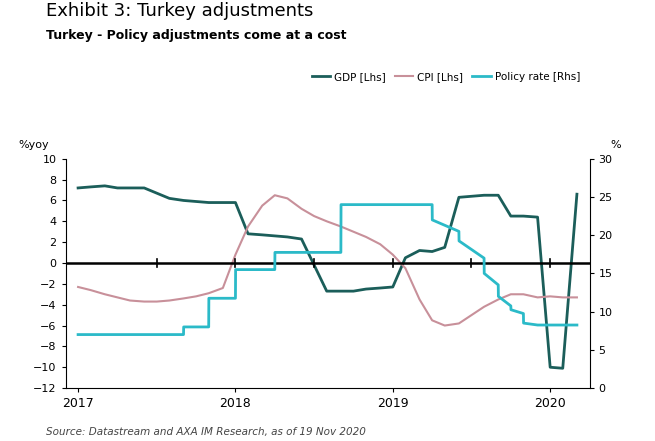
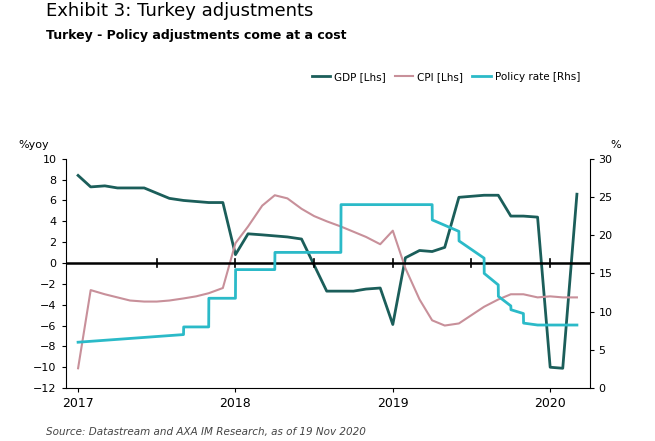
GDP [Lhs]/2017: 7.2 -> 8.4
CPI [Lhs]/2017: -2.3 -> -10.1
Policy rate [Rhs]/2017: 7.0 -> 6.0
GDP [Lhs]/2018: 5.8 -> 0.8
CPI [Lhs]/2018: 0.8 -> 1.9
GDP [Lhs]/2019: -2.3 -> -5.9
CPI [Lhs]/2019: 0.8 -> 3.1
